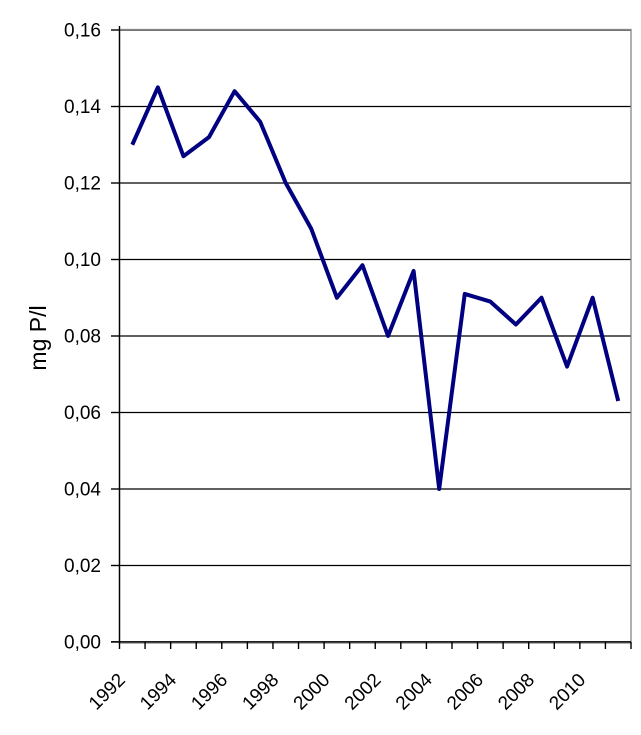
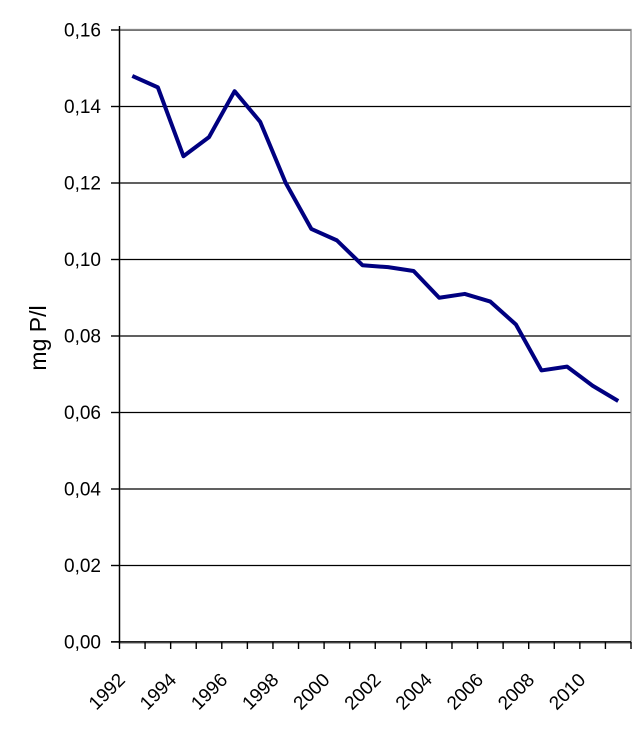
1992: 0,13 -> 0,15
2000: 0,09 -> 0,10
2002: 0,08 -> 0,10
2004: 0,04 -> 0,09
2008: 0,09 -> 0,07
2010: 0,09 -> 0,07
